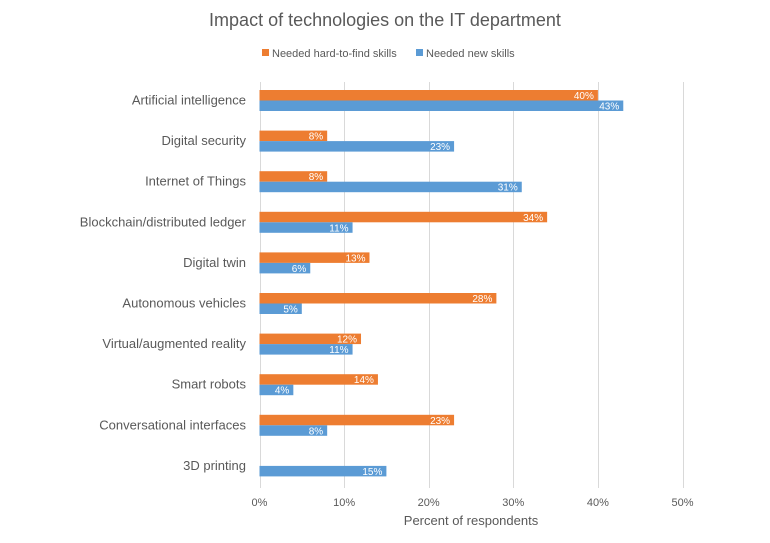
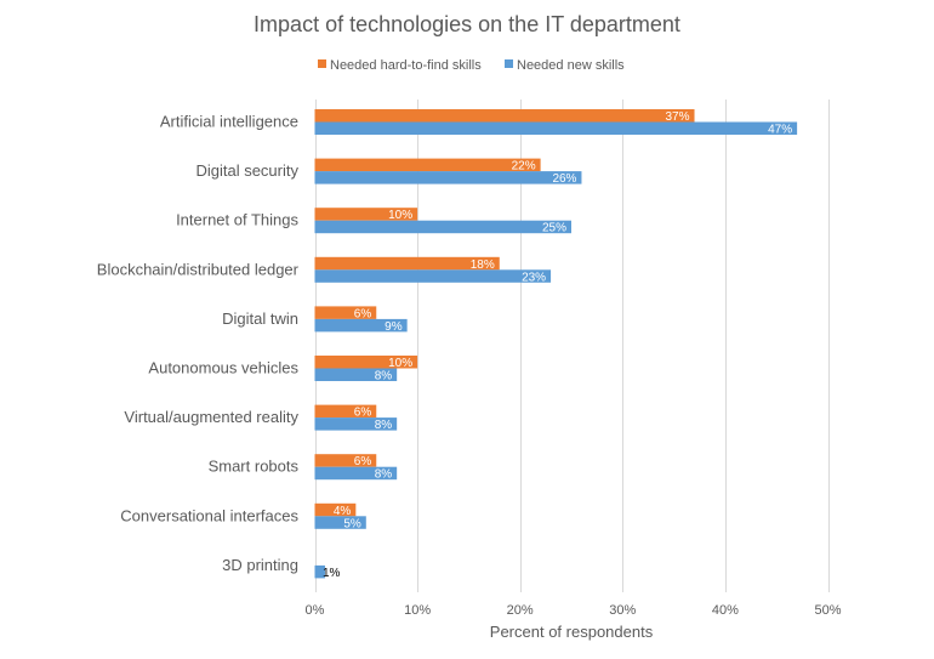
Needed hard-to-find skills/Artificial intelligence: 40% -> 37%
Needed new skills/Artificial intelligence: 43% -> 47%
Needed hard-to-find skills/Digital security: 8% -> 22%
Needed new skills/Digital security: 23% -> 26%
Needed hard-to-find skills/Internet of Things: 8% -> 10%
Needed new skills/Internet of Things: 31% -> 25%
Needed hard-to-find skills/Blockchain/distributed ledger: 34% -> 18%
Needed new skills/Blockchain/distributed ledger: 11% -> 23%
Needed hard-to-find skills/Digital twin: 13% -> 6%
Needed new skills/Digital twin: 6% -> 9%
Needed hard-to-find skills/Autonomous vehicles: 28% -> 10%
Needed new skills/Autonomous vehicles: 5% -> 8%
Needed hard-to-find skills/Virtual/augmented reality: 12% -> 6%
Needed new skills/Virtual/augmented reality: 11% -> 8%
Needed hard-to-find skills/Smart robots: 14% -> 6%
Needed new skills/Smart robots: 4% -> 8%
Needed hard-to-find skills/Conversational interfaces: 23% -> 4%
Needed new skills/Conversational interfaces: 8% -> 5%
Needed new skills/3D printing: 15% -> 1%
